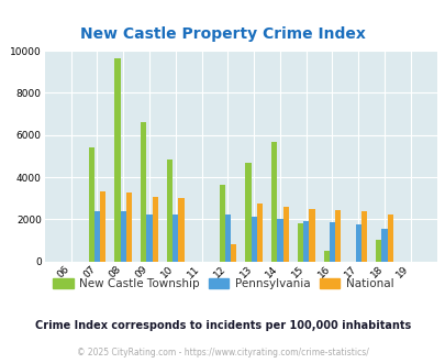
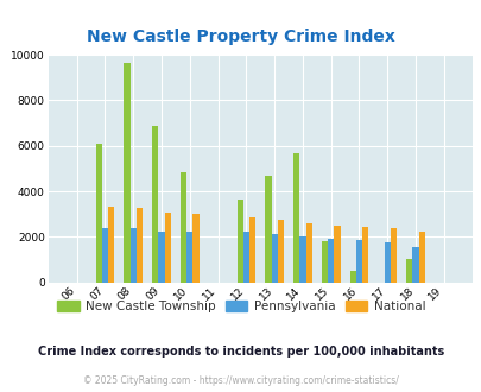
New Castle Township/07: 5400 -> 6100
New Castle Township/09: 6600 -> 6900
National/12: 800 -> 2800
